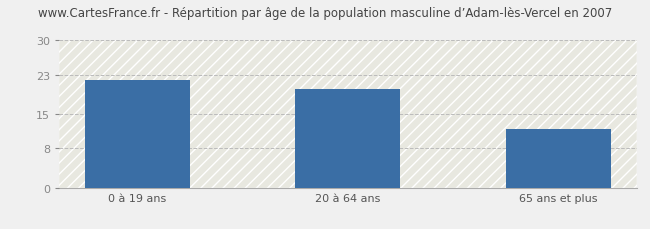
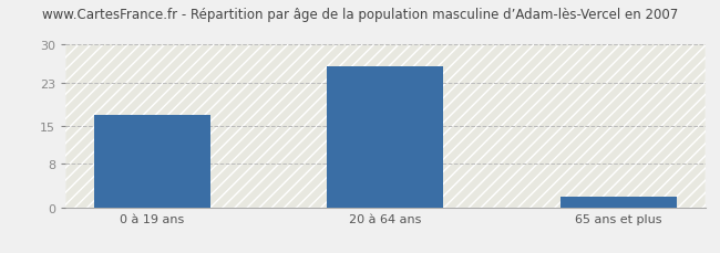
0 à 19 ans: 22 -> 17
20 à 64 ans: 20 -> 26
65 ans et plus: 12 -> 2
